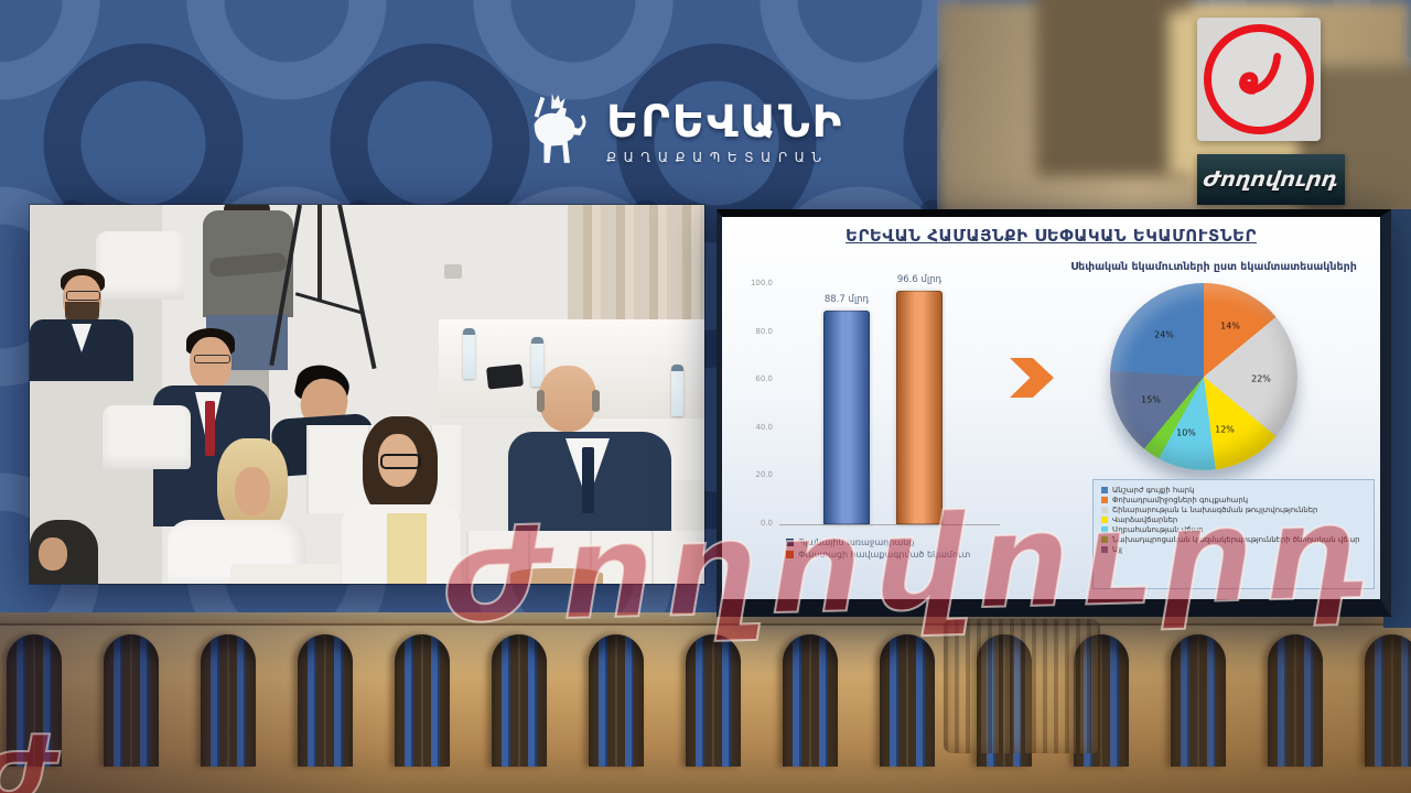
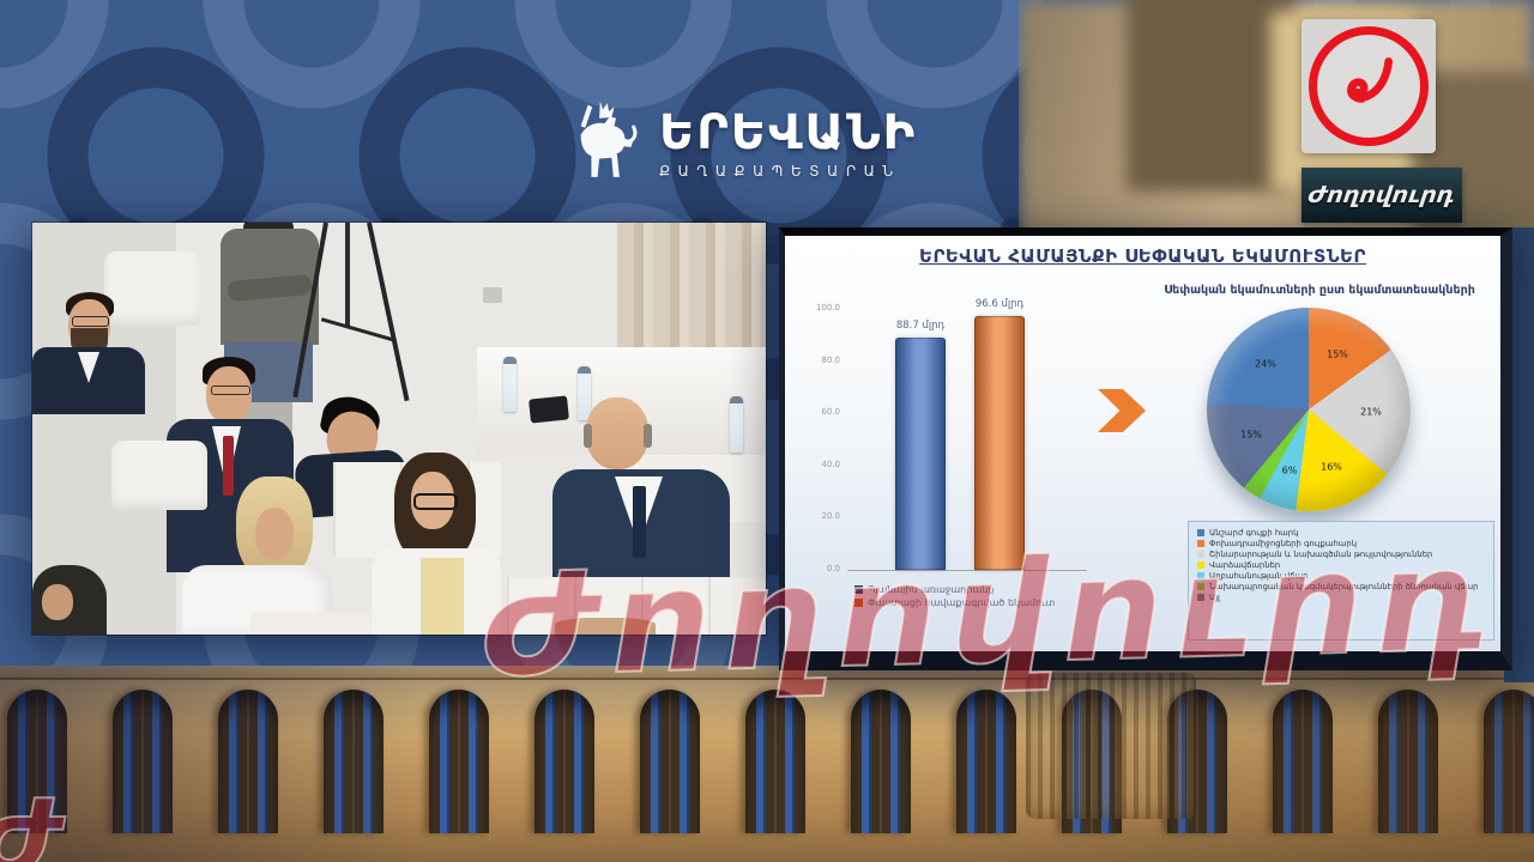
Սեփական եկամուտների ըստ եկամտատեսակների/Փոխադրամիջոցների գույքահարկ: 14% -> 15%
Սեփական եկամուտների ըստ եկամտատեսակների/Շինարարության և նախագծման թույլտվություններ: 22% -> 21%
Սեփական եկամուտների ըստ եկամտատեսակների/Վարձավճարներ: 12% -> 16%
Սեփական եկամուտների ըստ եկամտատեսակների/Աղբահանության վճար: 10% -> 6%
